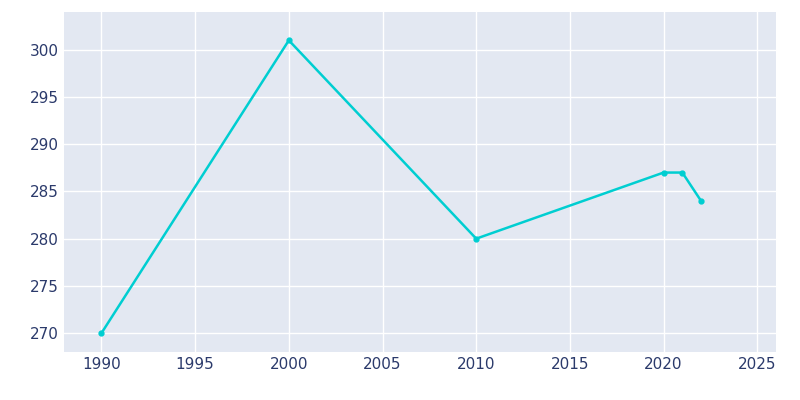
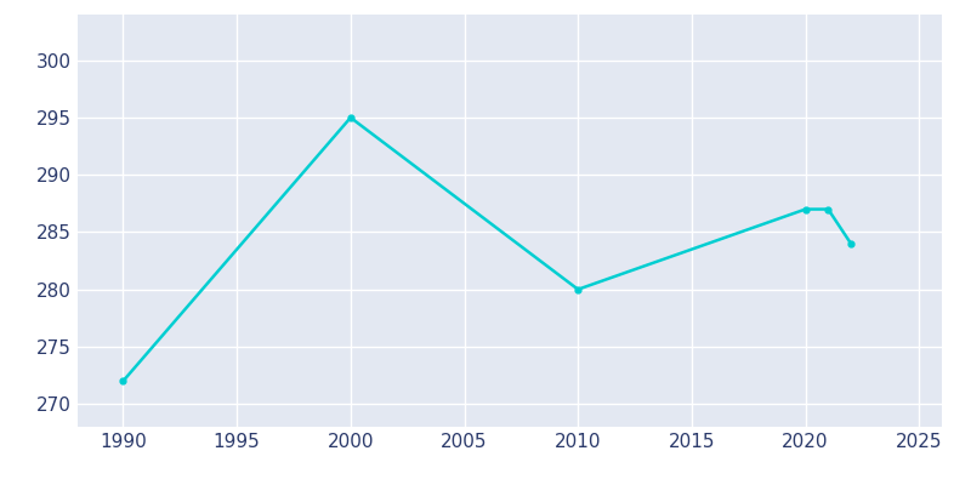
1990: 270 -> 272
2000: 301 -> 295
